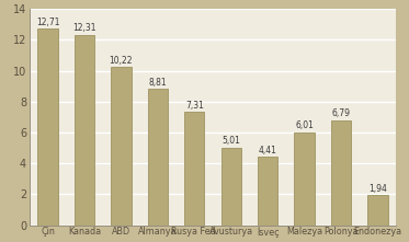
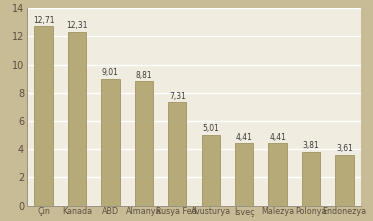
ABD: 10,22 -> 9,01
Malezya: 6,01 -> 4,41
Polonya: 6,79 -> 3,81
Endonezya: 1,94 -> 3,61
